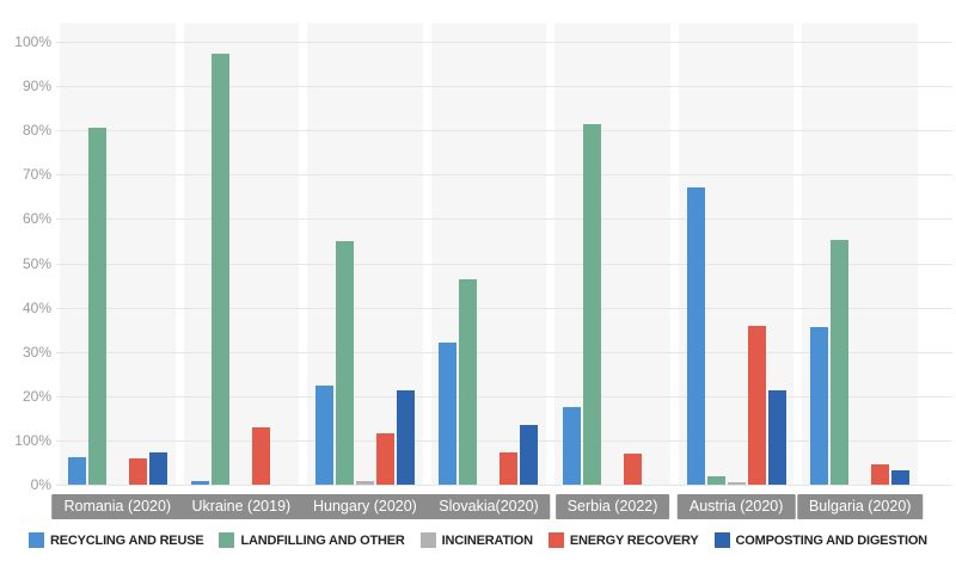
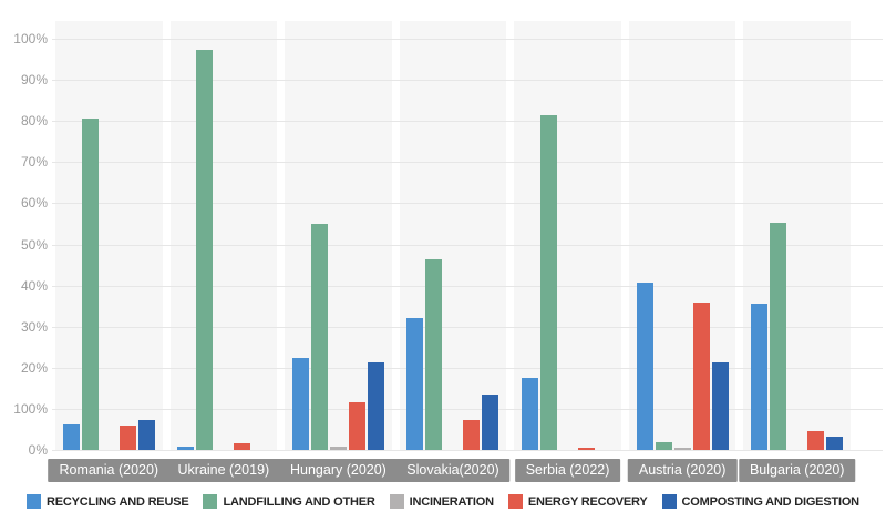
ENERGY RECOVERY/Ukraine (2019): 13% -> 2%
ENERGY RECOVERY/Serbia (2022): 7% -> 1%
RECYCLING AND REUSE/Austria (2020): 67% -> 41%
